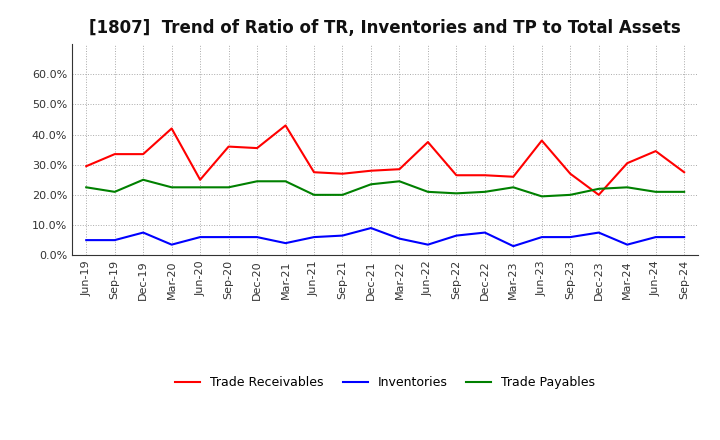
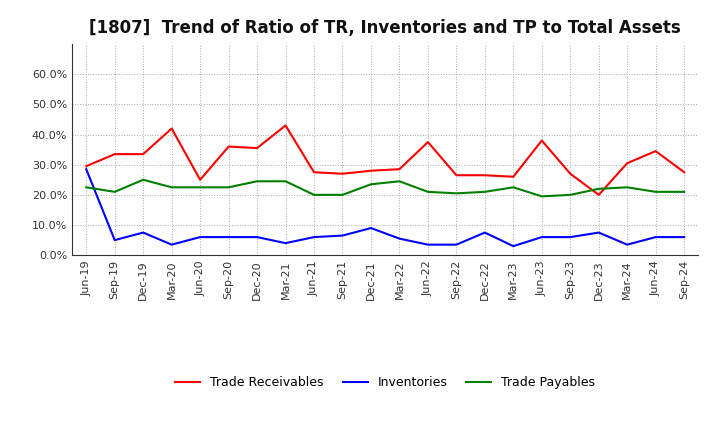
Inventories/Jun-19: 5.0% -> 28.5%
Inventories/Sep-22: 6.5% -> 3.5%
